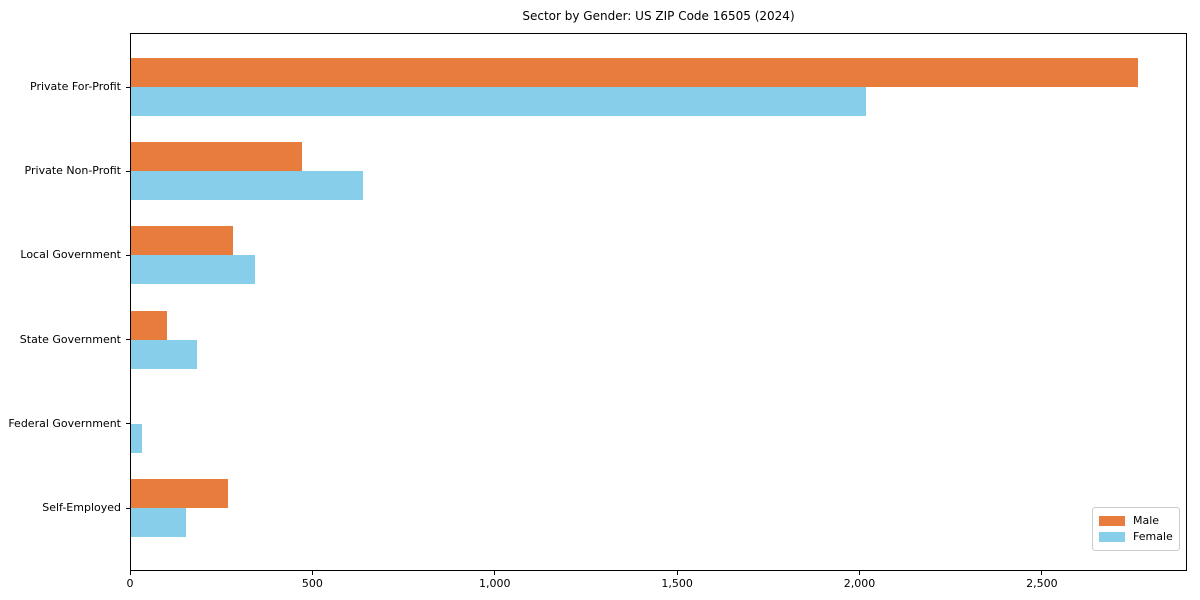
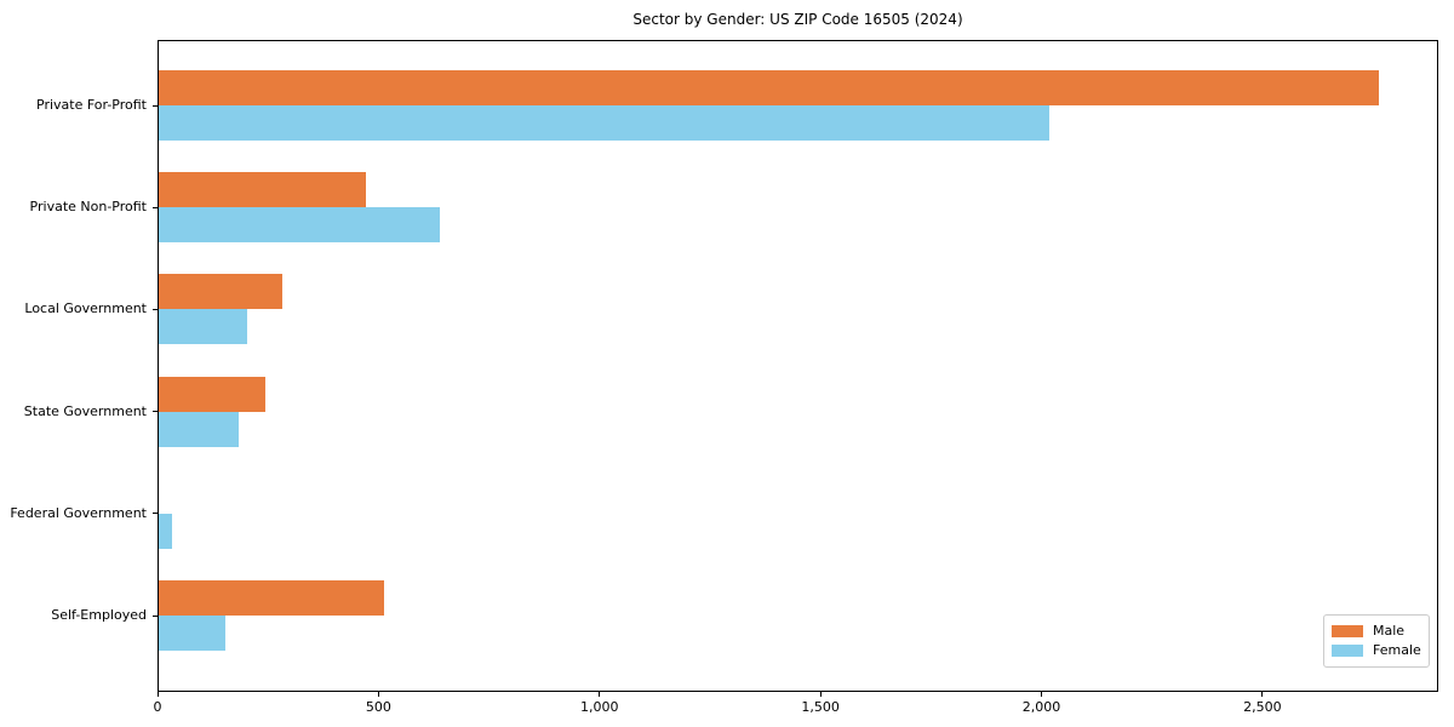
Female/Local Government: 340 -> 200
Male/State Government: 100 -> 240
Male/Self-Employed: 260 -> 510
